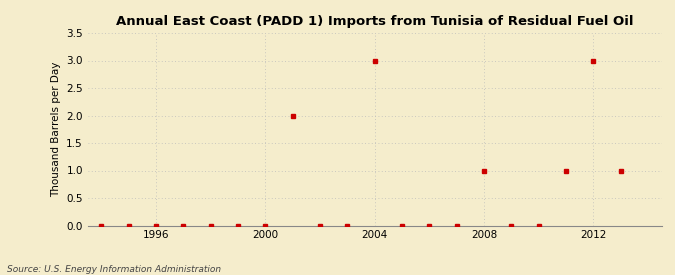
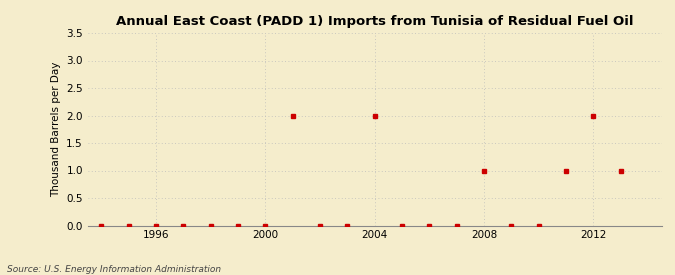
2004: 3 -> 2
2012: 3 -> 2
